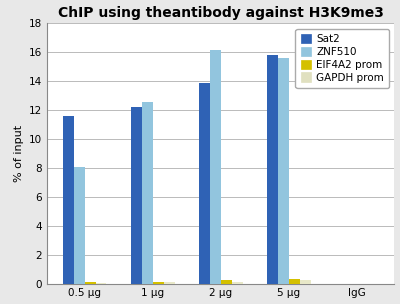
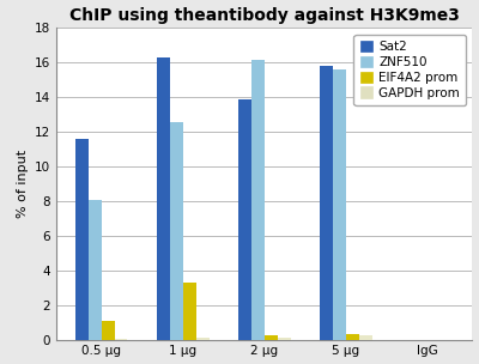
EIF4A2 prom/0.5 μg: 0.1 -> 1.1
Sat2/1 μg: 12.2 -> 16.3
EIF4A2 prom/1 μg: 0.1 -> 3.3
